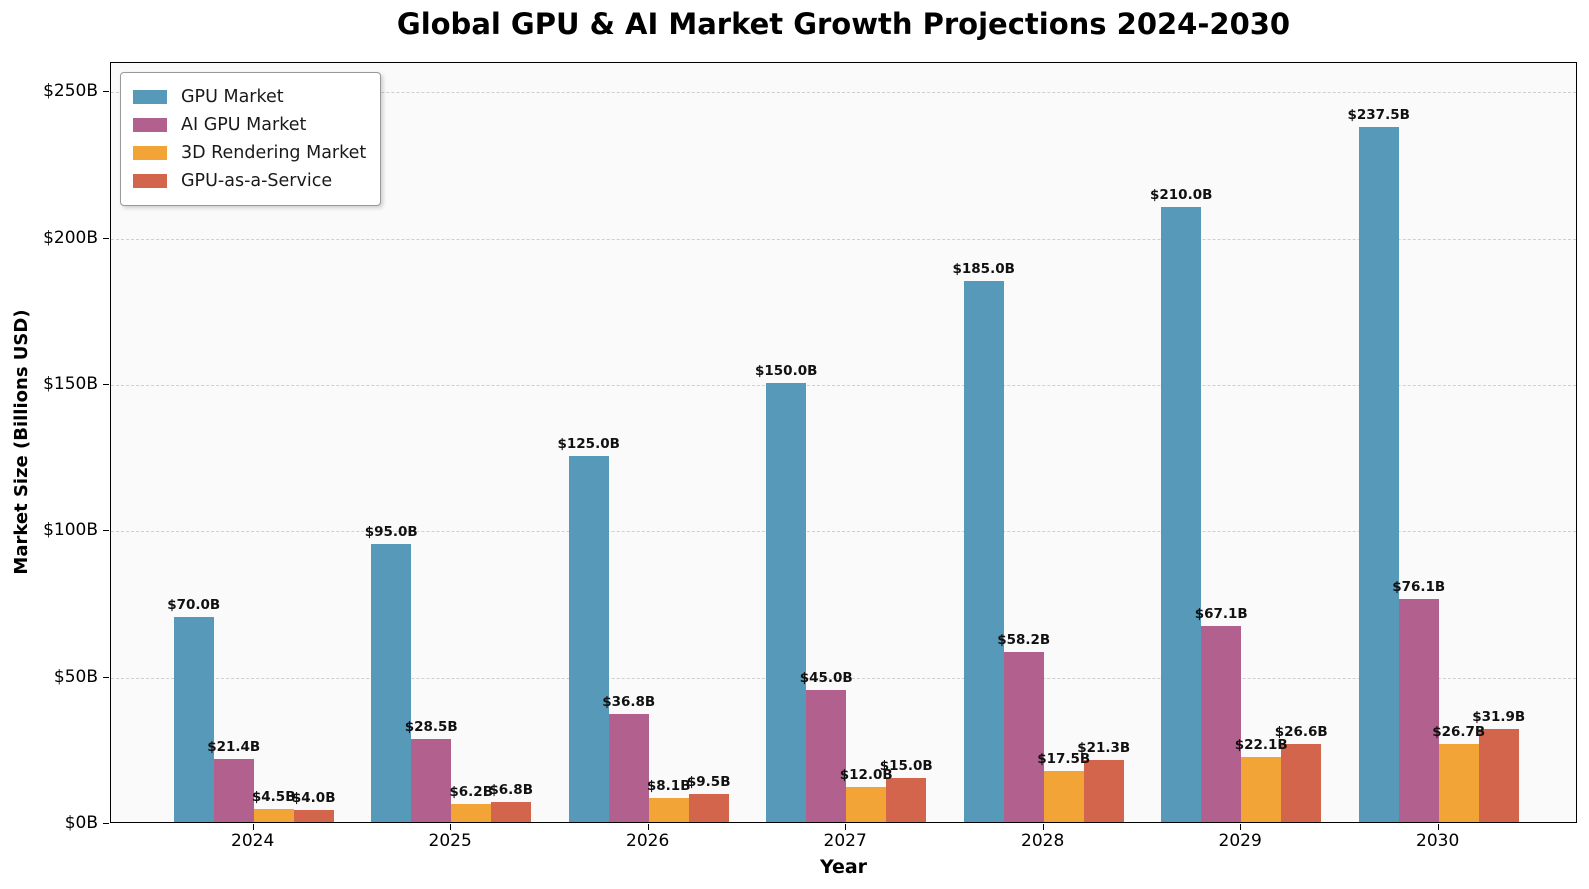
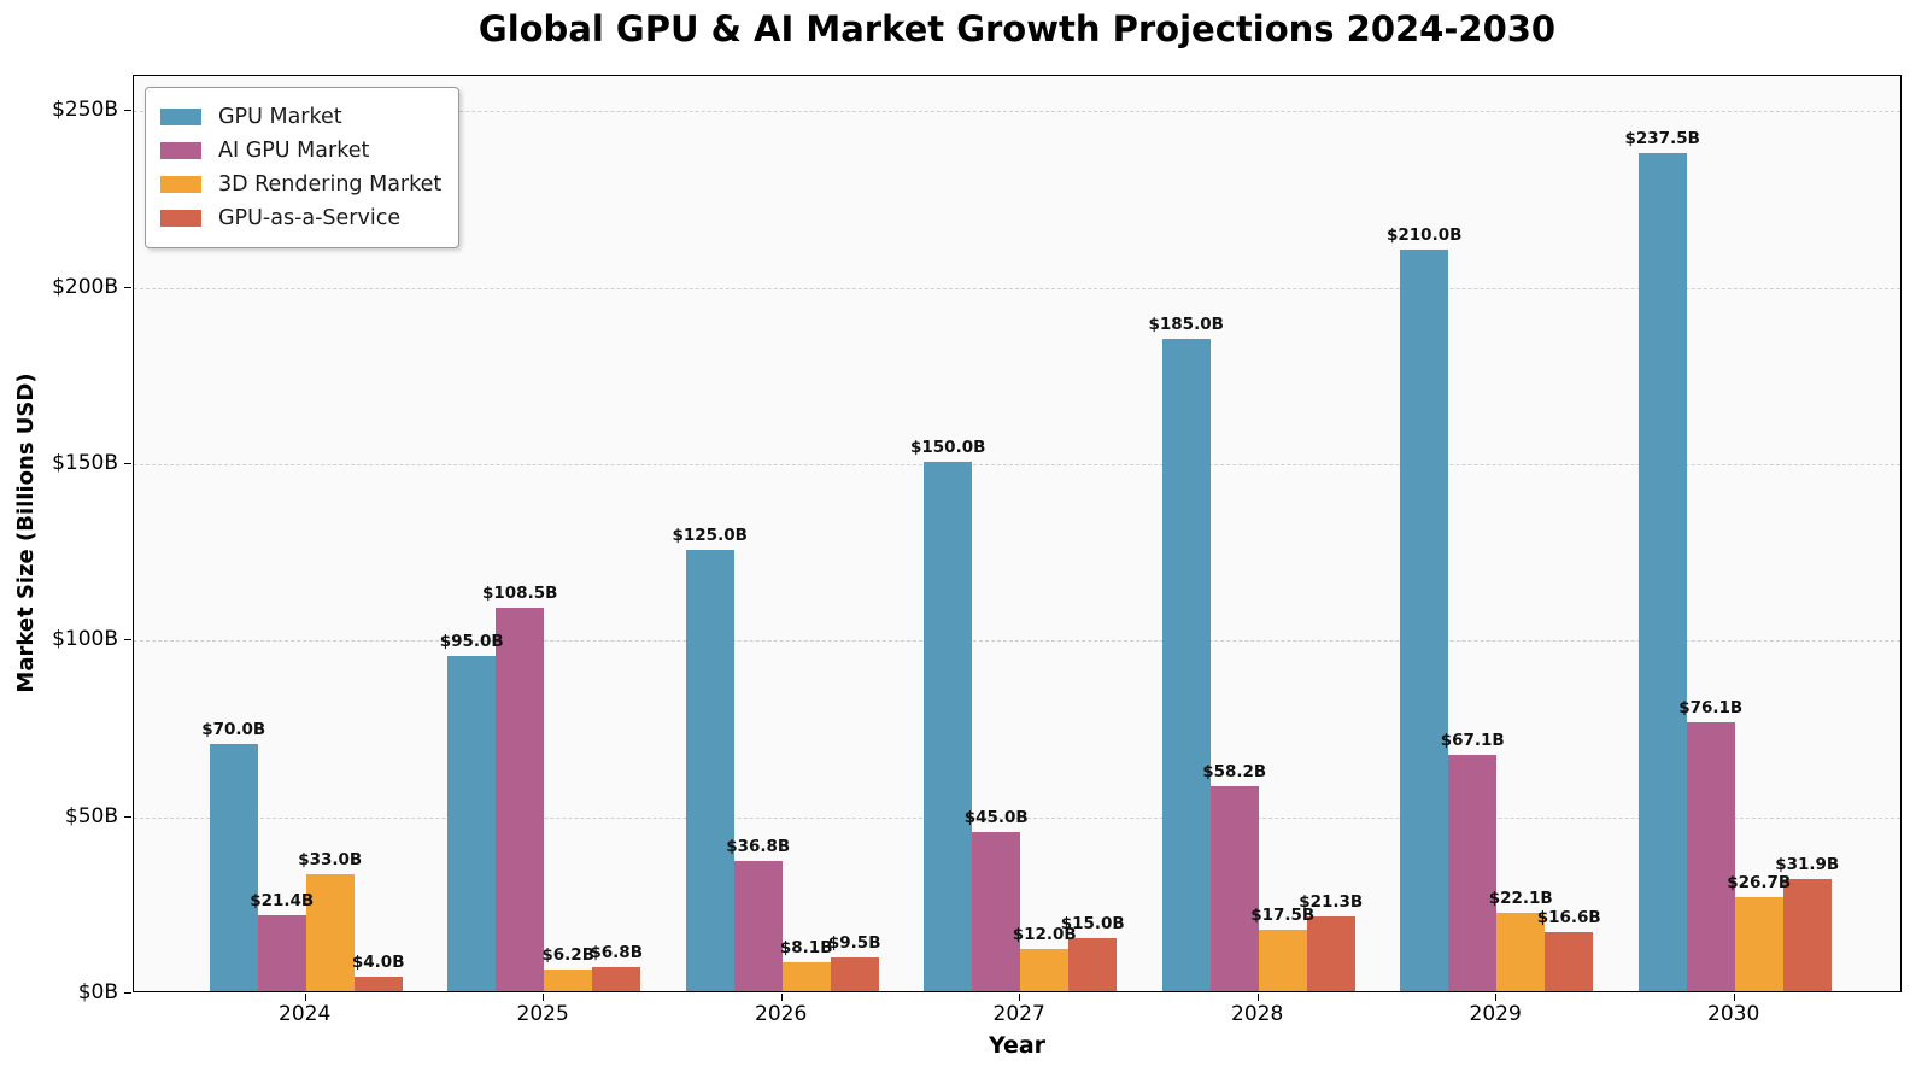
3D Rendering Market/2024: $4.5B -> $33.0B
AI GPU Market/2025: $28.5B -> $108.5B
GPU-as-a-Service/2029: $26.6B -> $16.6B
